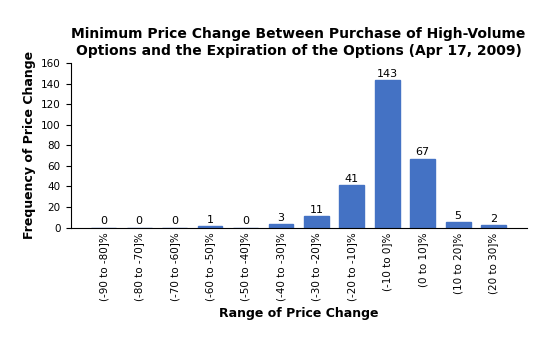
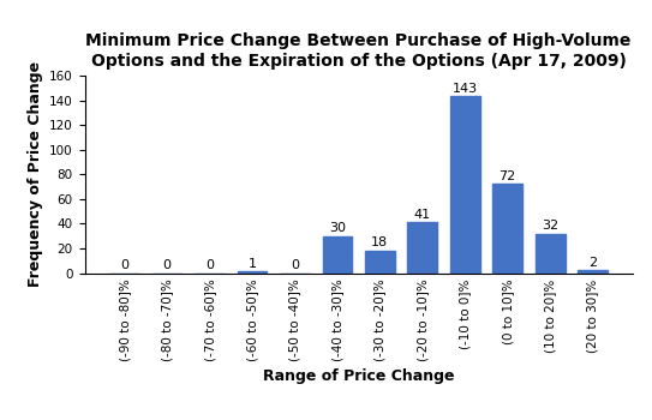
(-40 to -30]%: 3 -> 30
(-30 to -20]%: 11 -> 18
(0 to 10]%: 67 -> 72
(10 to 20]%: 5 -> 32
